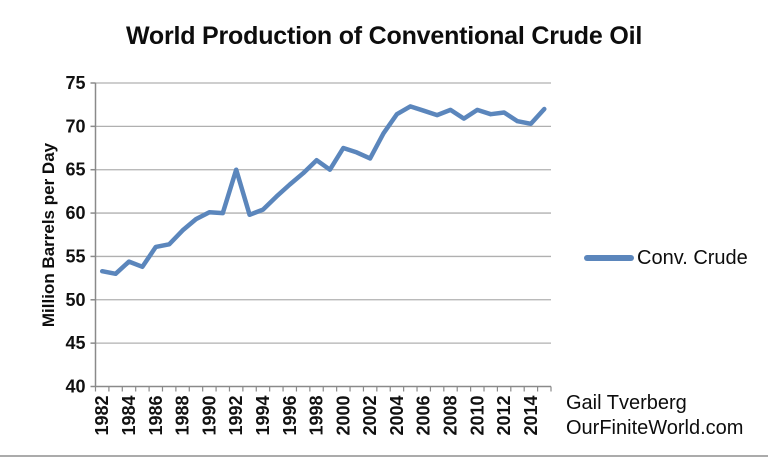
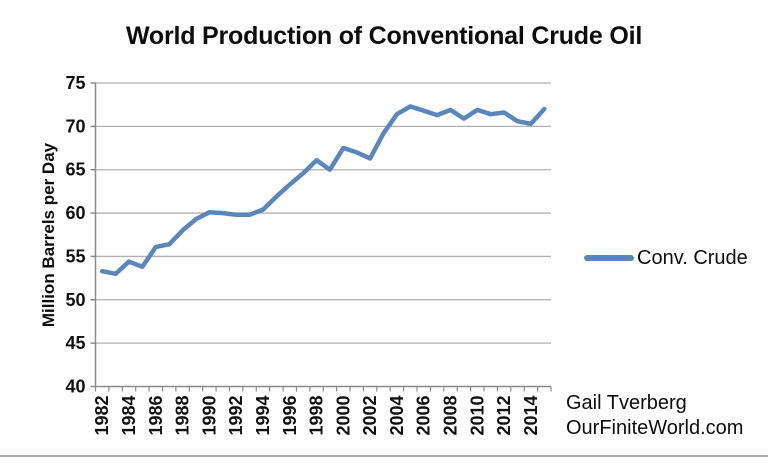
1992: 65 -> 60
